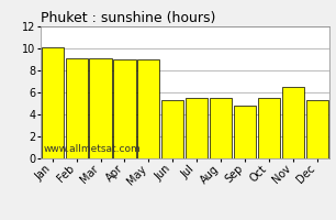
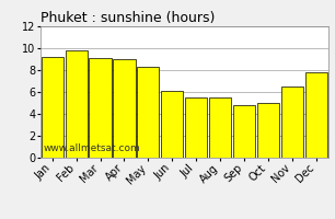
Jan: 10.1 -> 9.2
Feb: 9.1 -> 9.8
May: 9.0 -> 8.3
Jun: 5.3 -> 6.1
Oct: 5.5 -> 5.0
Dec: 5.3 -> 7.8
